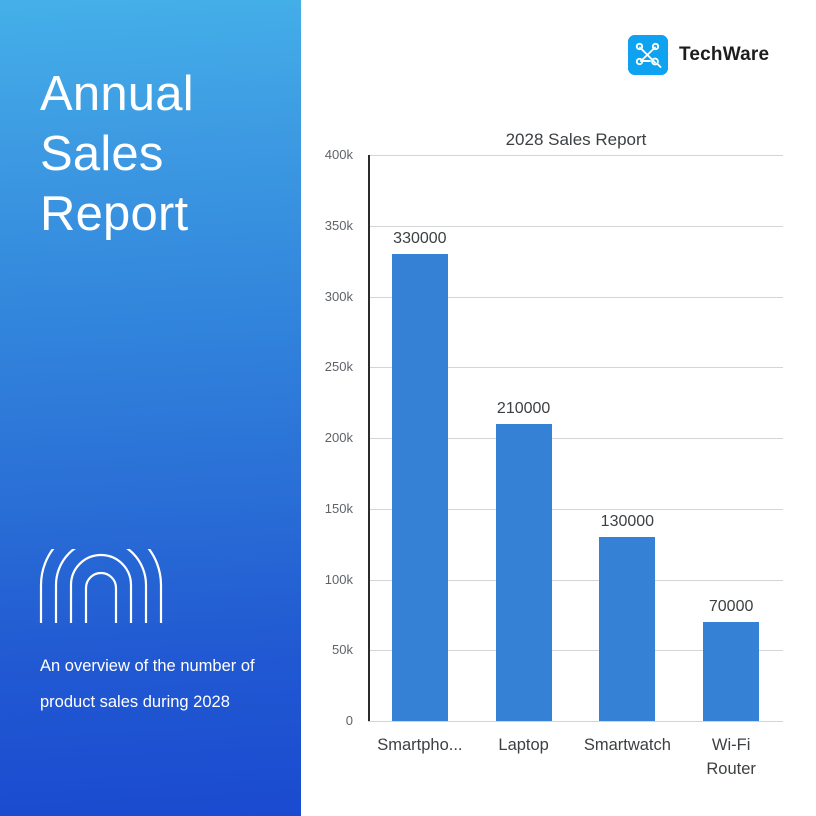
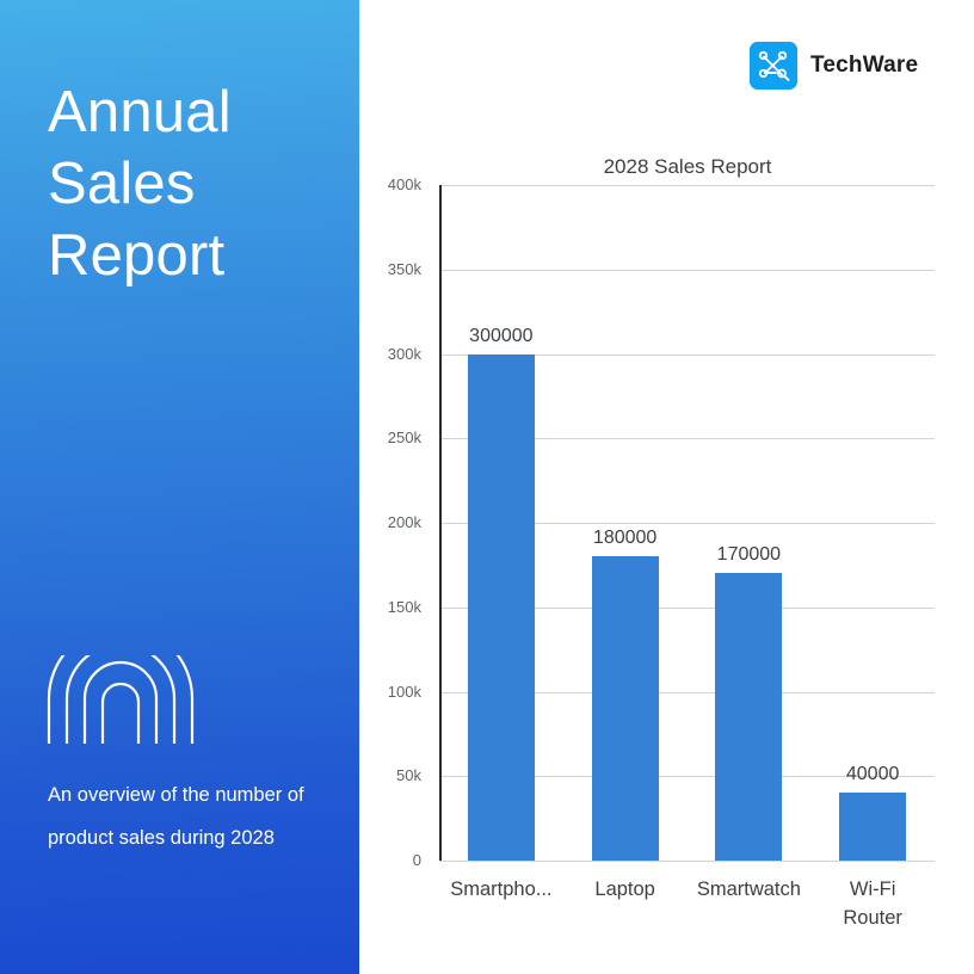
Smartpho...: 330000 -> 300000
Laptop: 210000 -> 180000
Smartwatch: 130000 -> 170000
Wi-Fi Router: 70000 -> 40000
